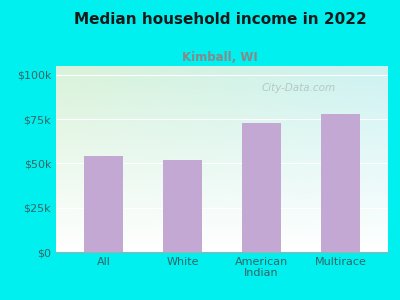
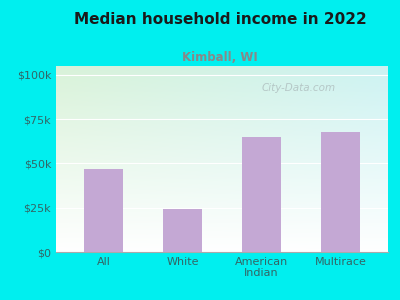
All: $54k -> $47k
White: $52k -> $24k
American Indian: $73k -> $65k
Multirace: $78k -> $68k
